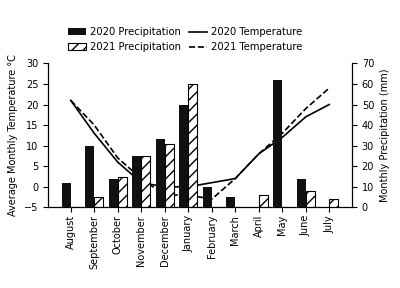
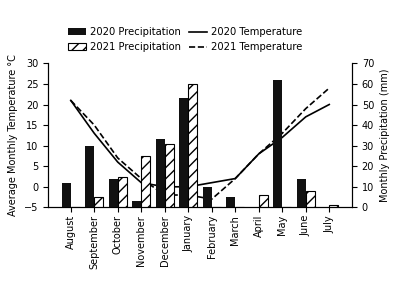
2020 Precipitation/November: 25 -> 3
2020 Precipitation/January: 50 -> 53
2021 Precipitation/July: 4 -> 1
